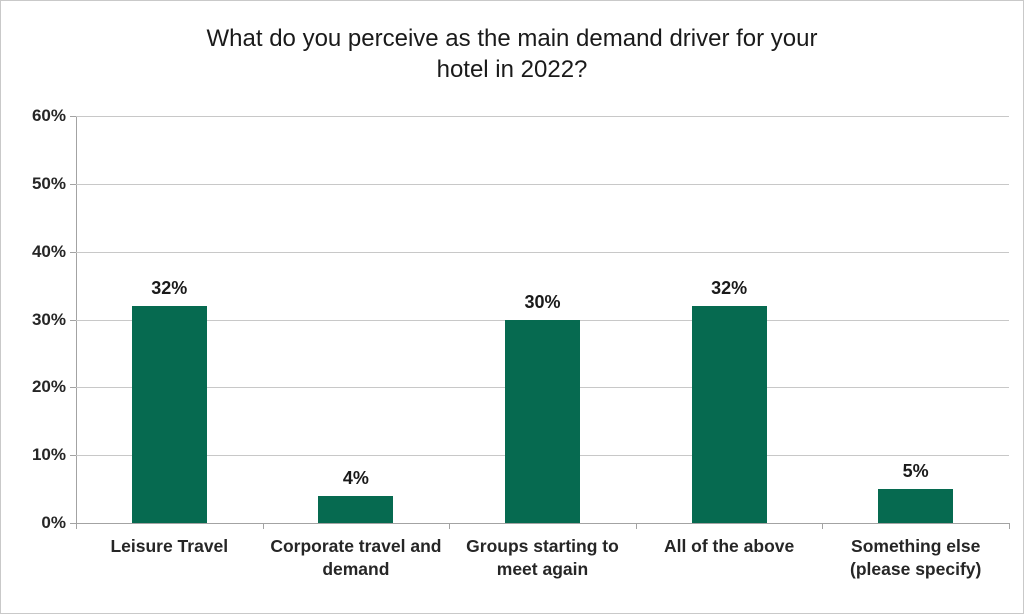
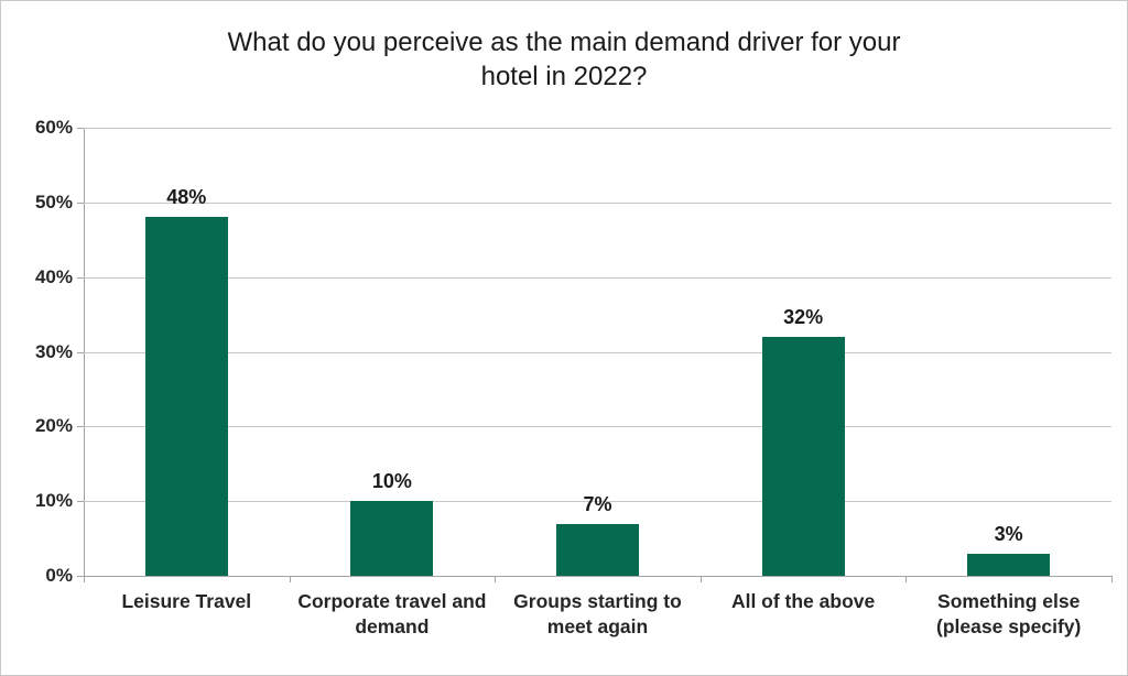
Leisure Travel: 32% -> 48%
Corporate travel and demand: 4% -> 10%
Groups starting to meet again: 30% -> 7%
Something else (please specify): 5% -> 3%
